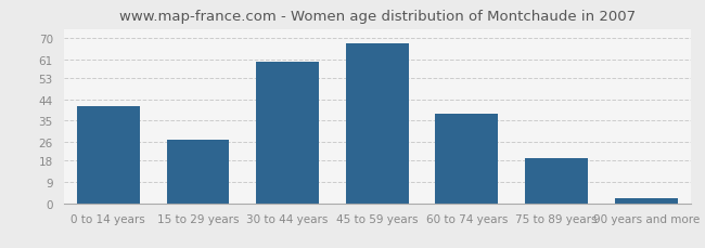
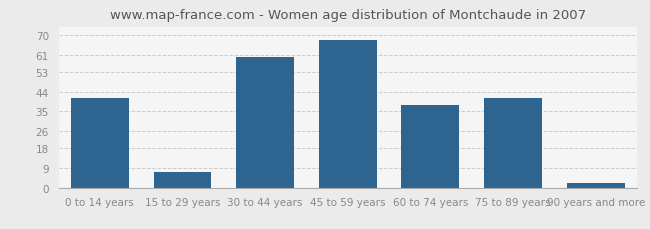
15 to 29 years: 27 -> 7
75 to 89 years: 19 -> 41
